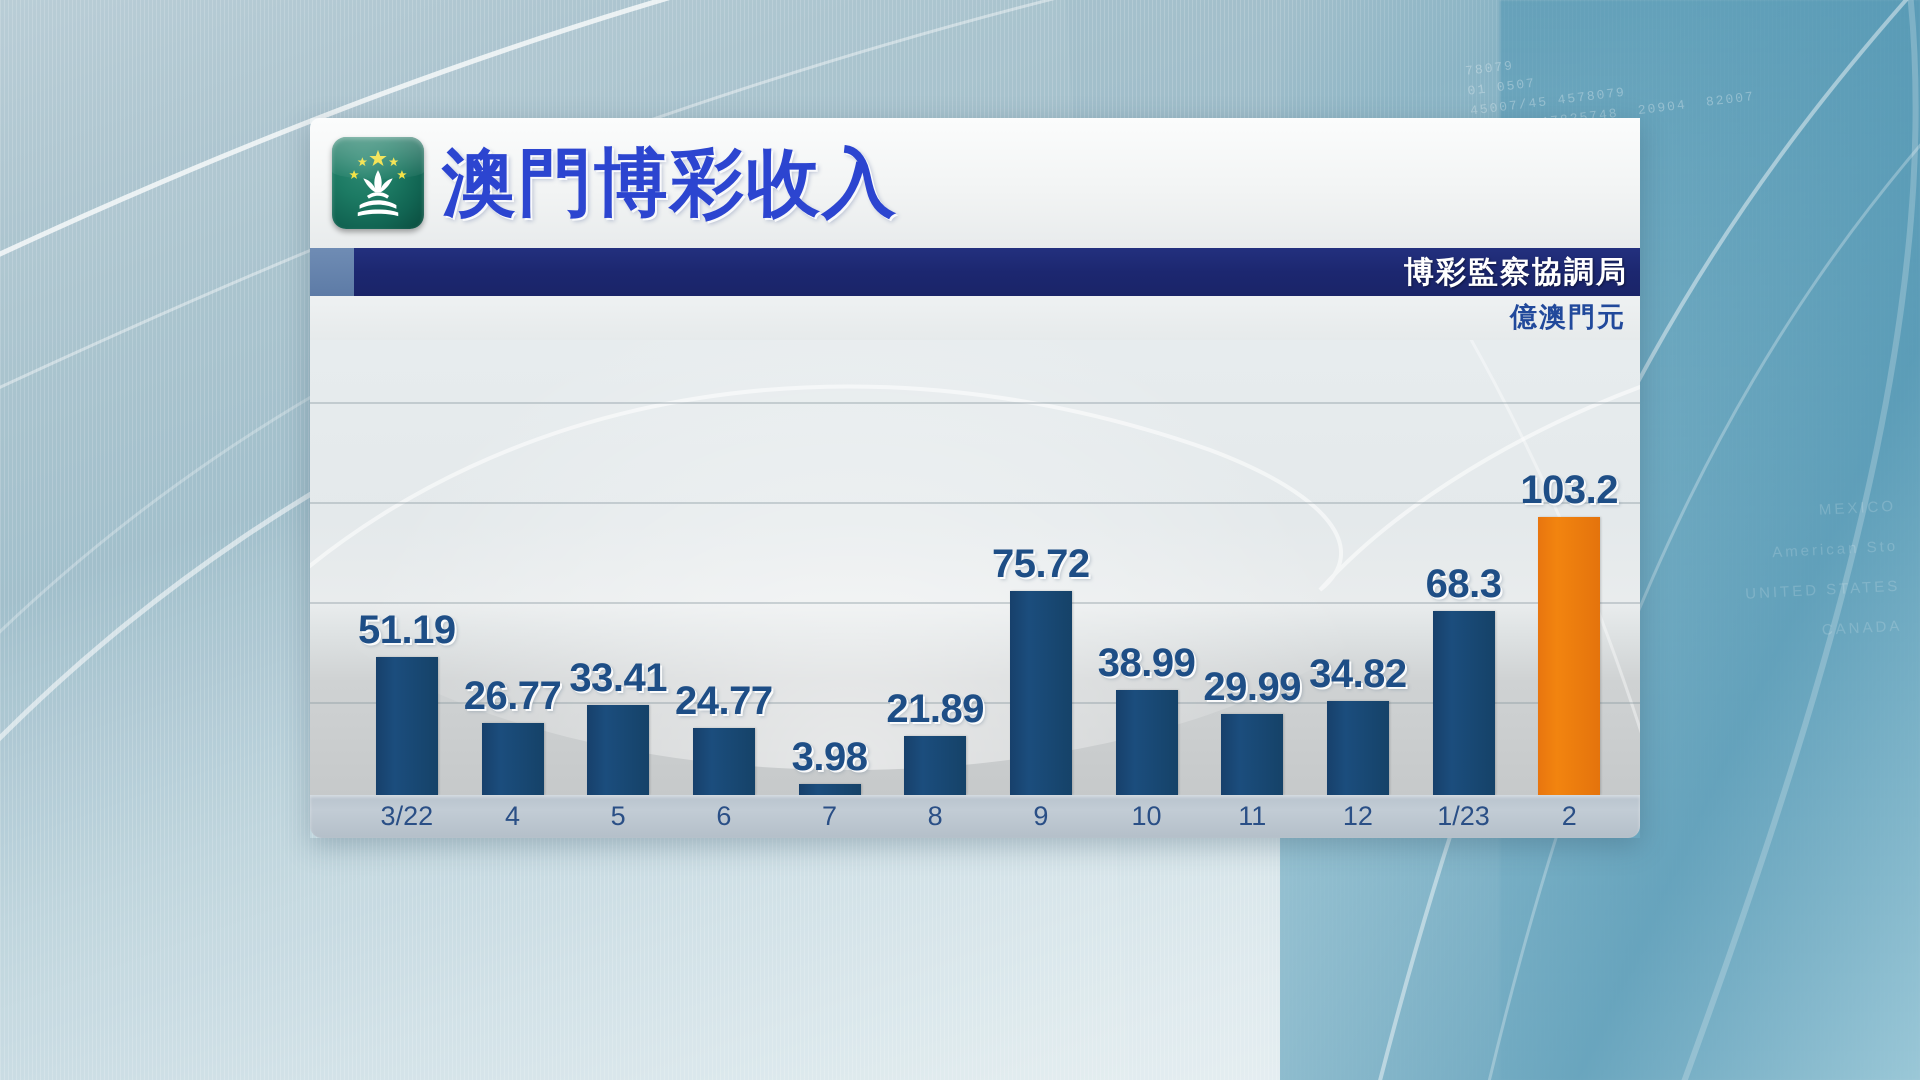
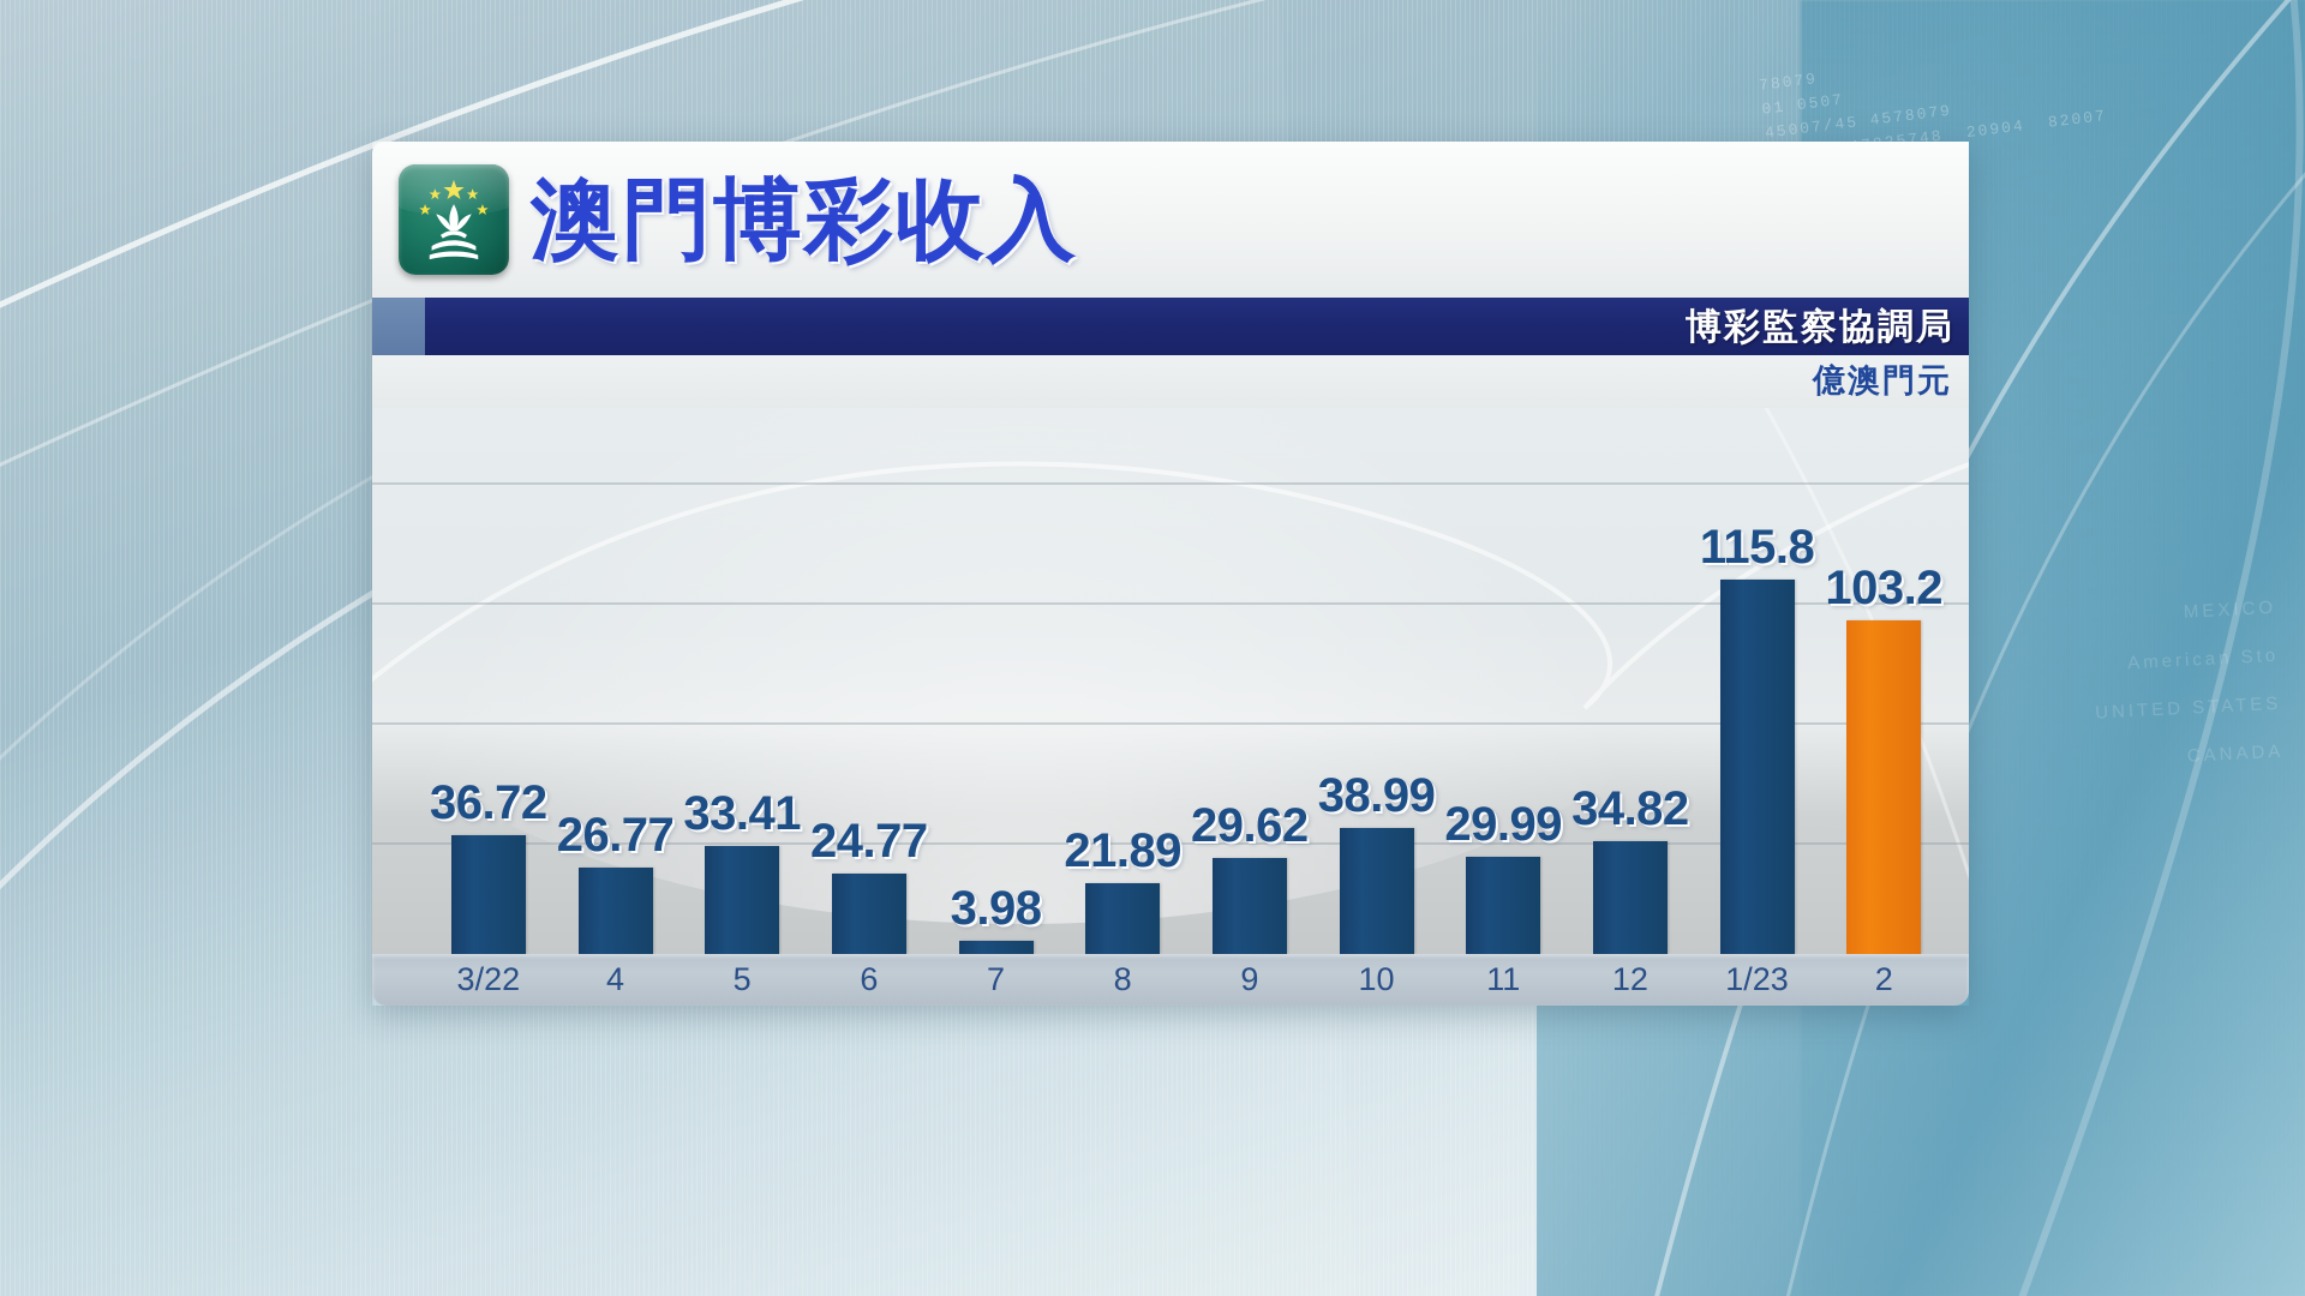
3/22: 51.19 -> 36.72
9: 75.72 -> 29.62
1/23: 68.3 -> 115.8
